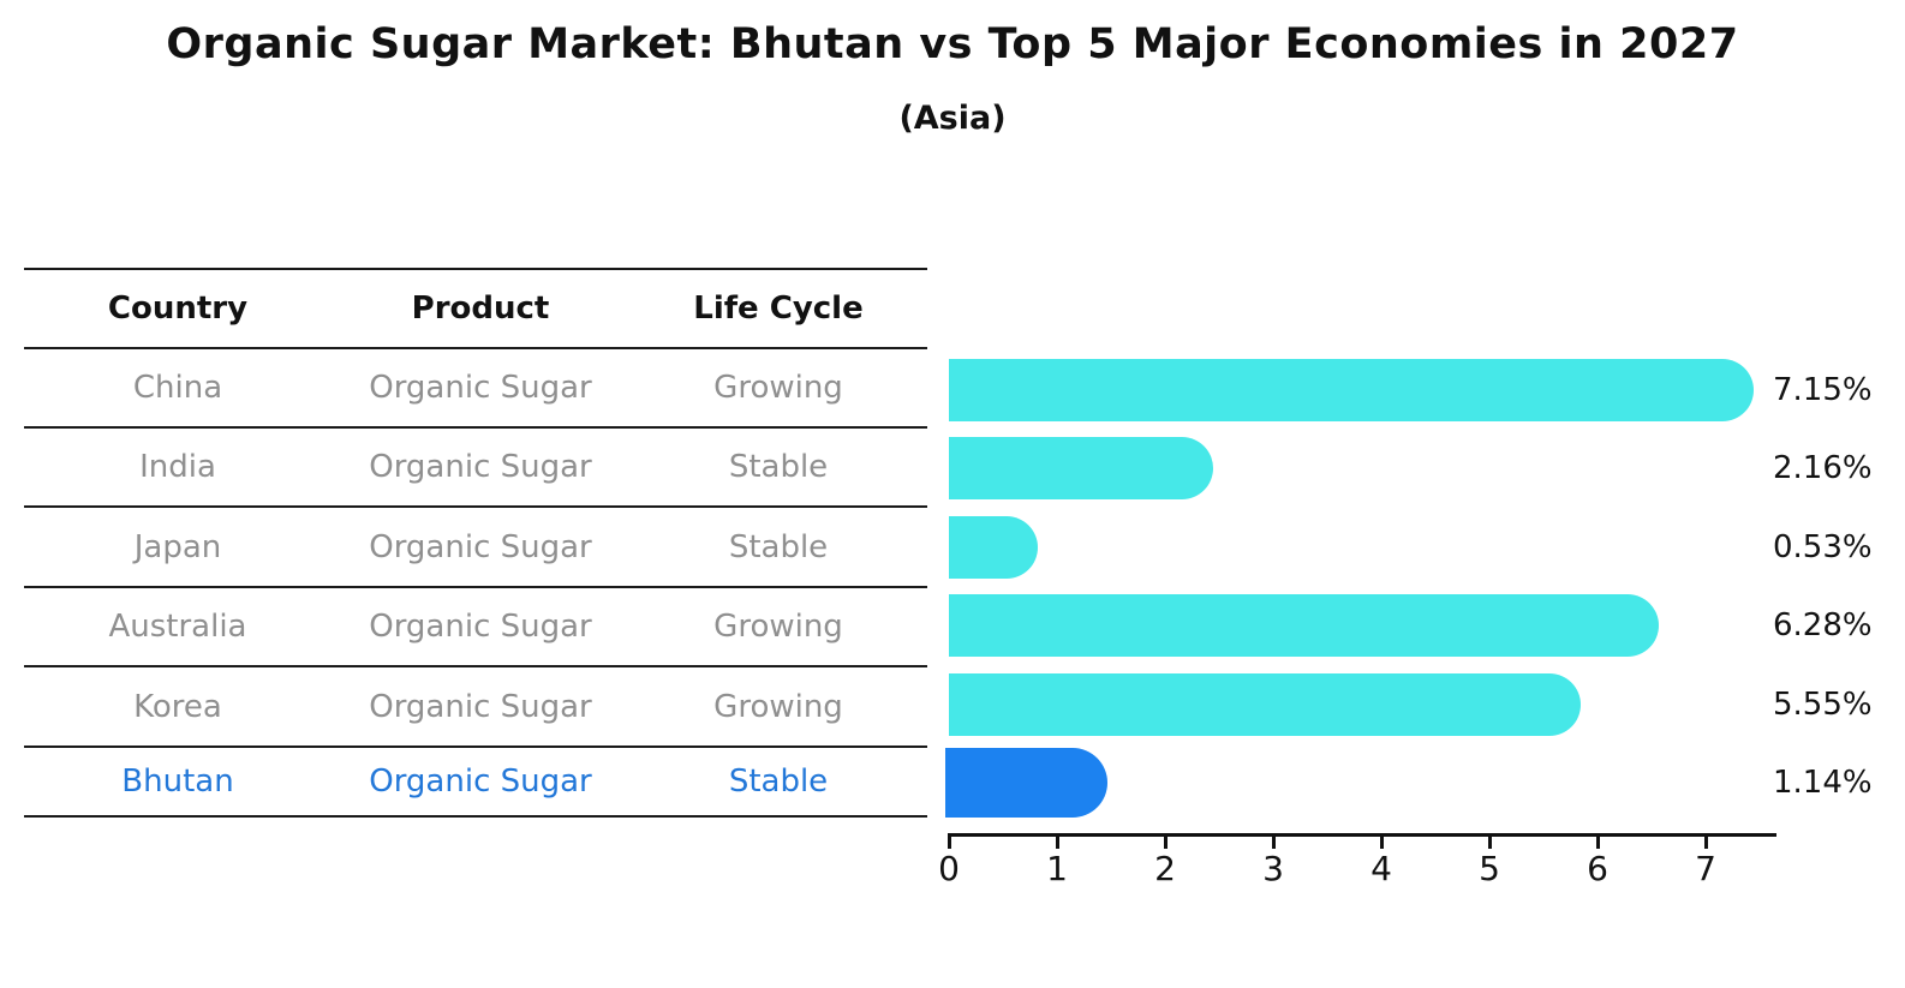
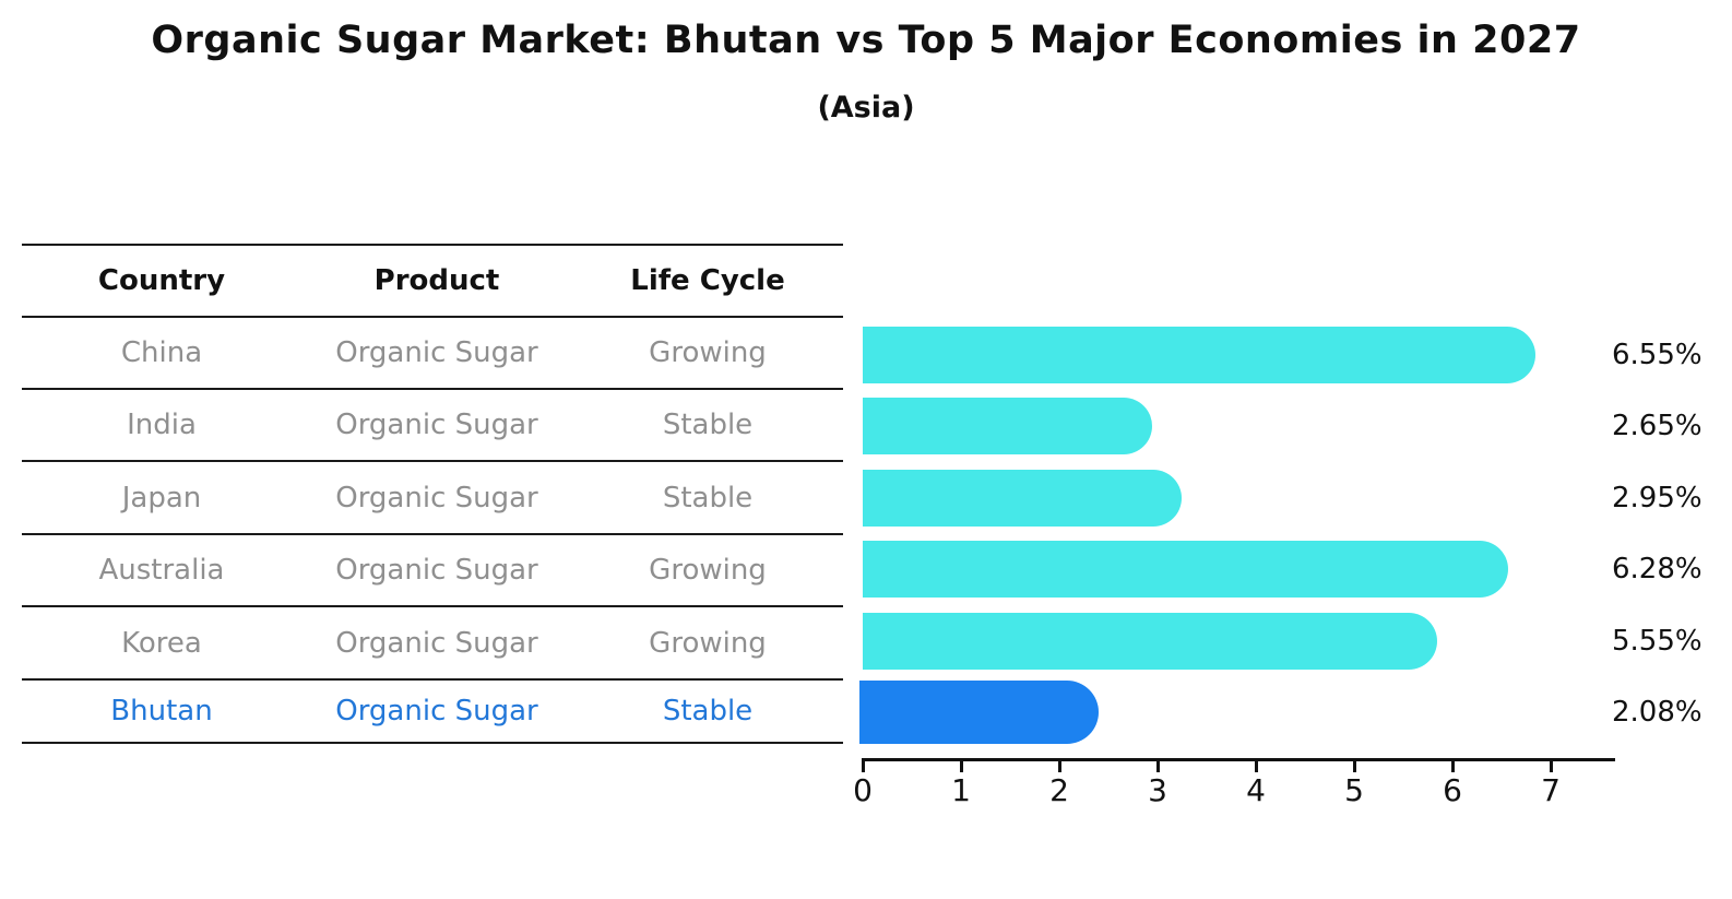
China: 7.15% -> 6.55%
India: 2.16% -> 2.65%
Japan: 0.53% -> 2.95%
Bhutan: 1.14% -> 2.08%
